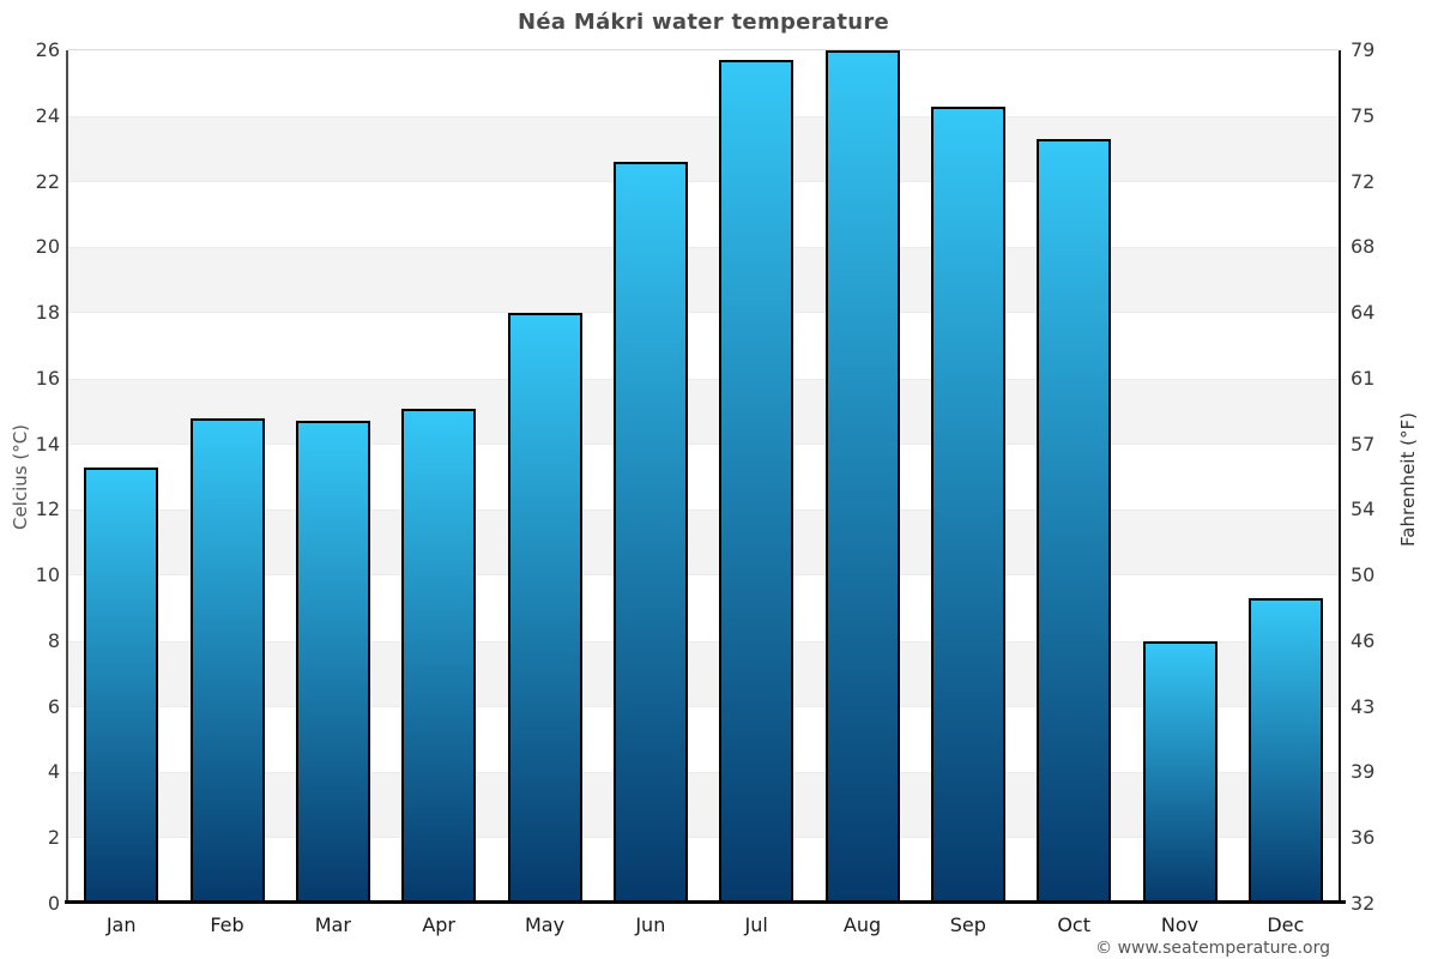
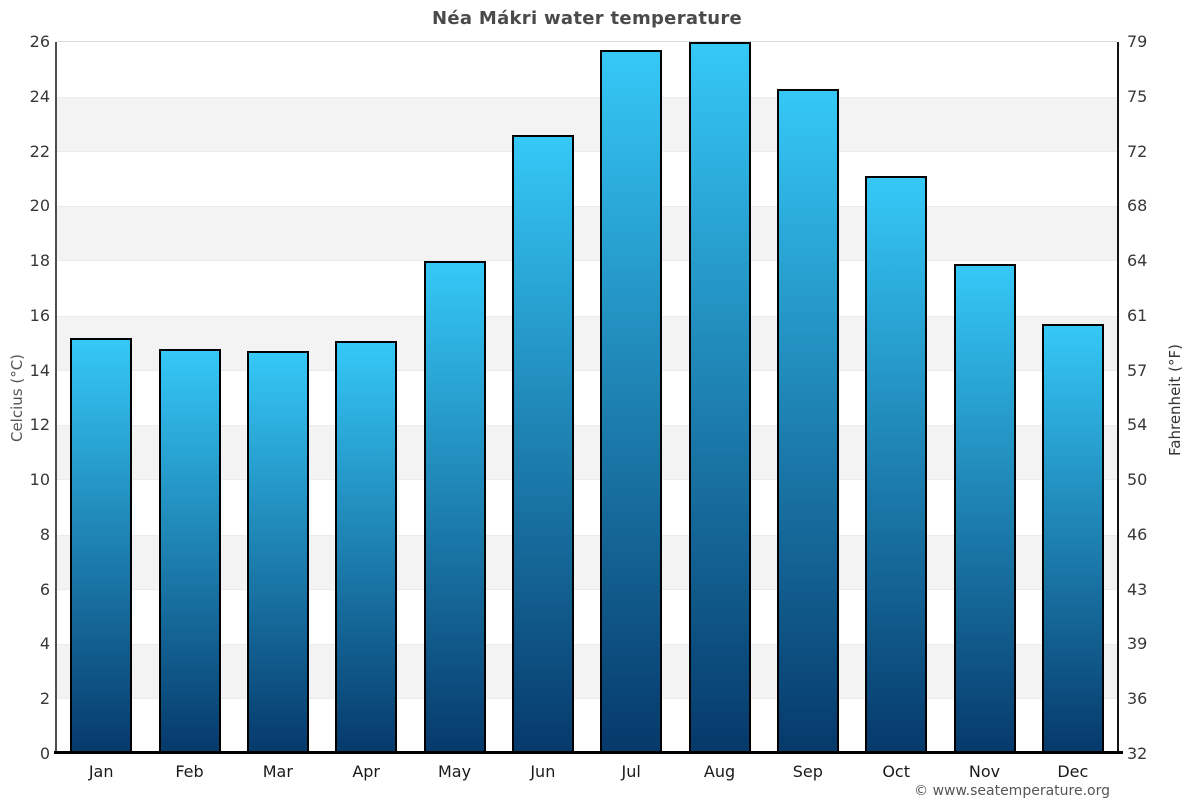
Jan: 13.3 -> 15.2
Oct: 23.3 -> 21.1
Nov: 8.0 -> 17.9
Dec: 9.3 -> 15.7
